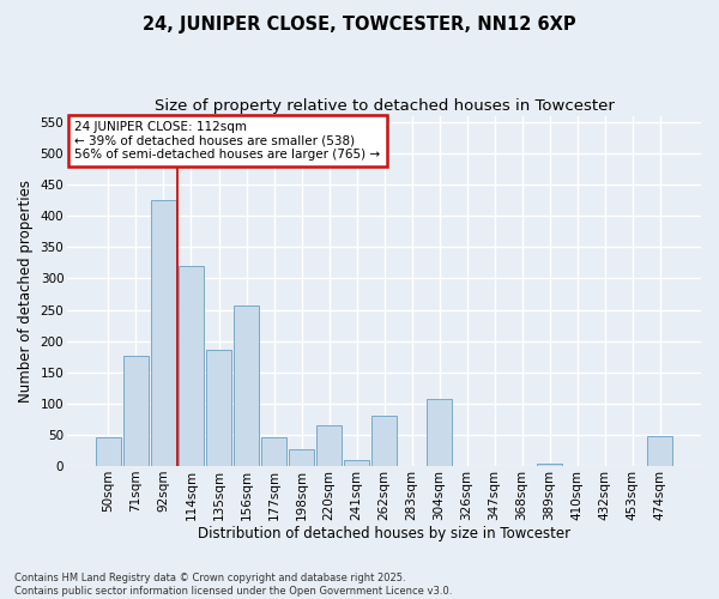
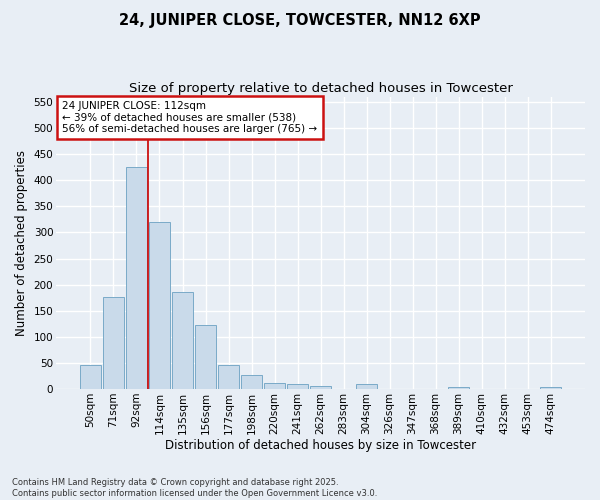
156sqm: 256 -> 122
220sqm: 66 -> 12
262sqm: 80 -> 5
304sqm: 108 -> 10
474sqm: 48 -> 3
